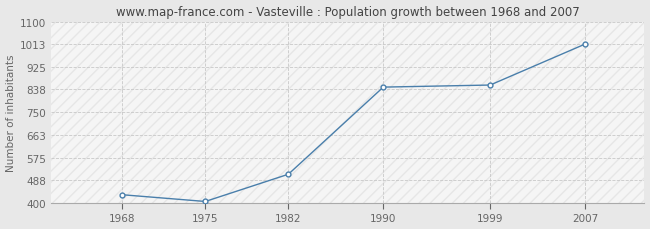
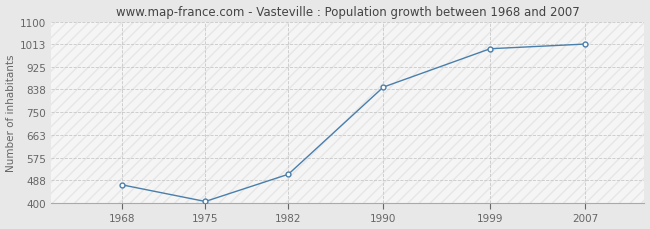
1968: 432 -> 470
1999: 855 -> 995
